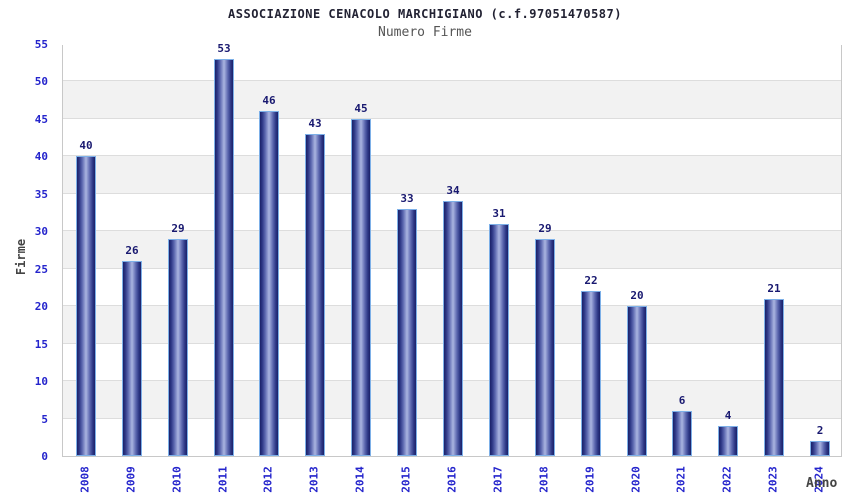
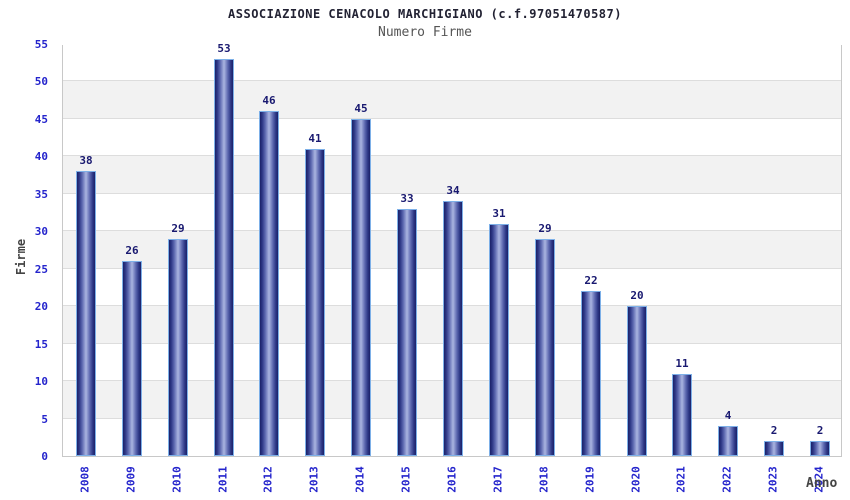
2008: 40 -> 38
2013: 43 -> 41
2021: 6 -> 11
2023: 21 -> 2
